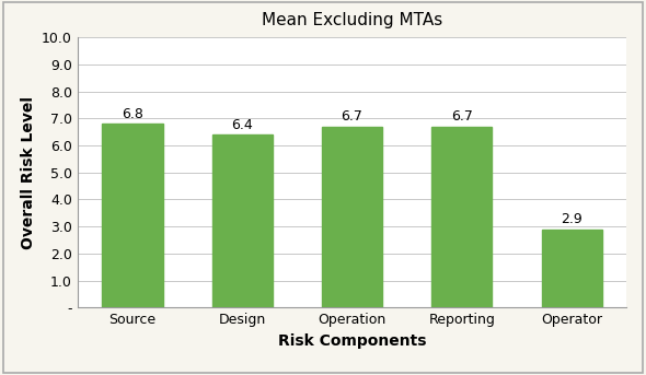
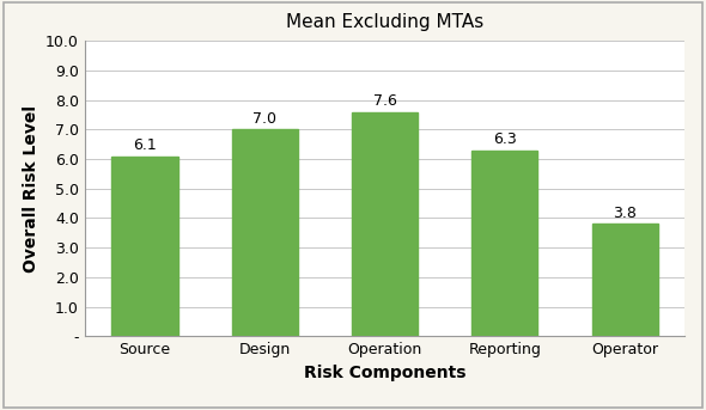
Source: 6.8 -> 6.1
Design: 6.4 -> 7.0
Operation: 6.7 -> 7.6
Reporting: 6.7 -> 6.3
Operator: 2.9 -> 3.8
